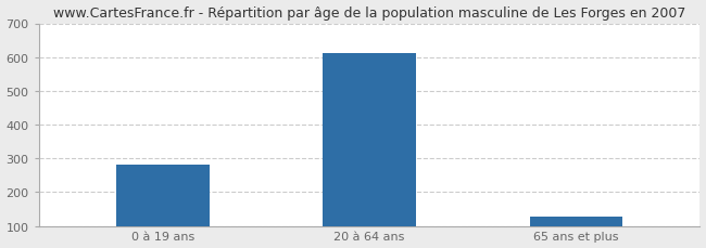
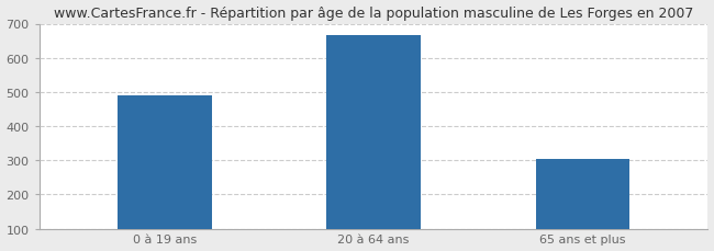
0 à 19 ans: 283 -> 490
20 à 64 ans: 611 -> 665
65 ans et plus: 128 -> 305
